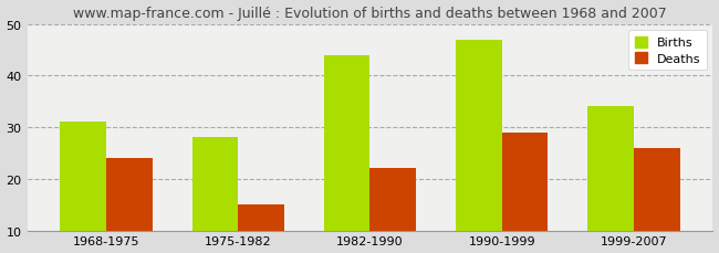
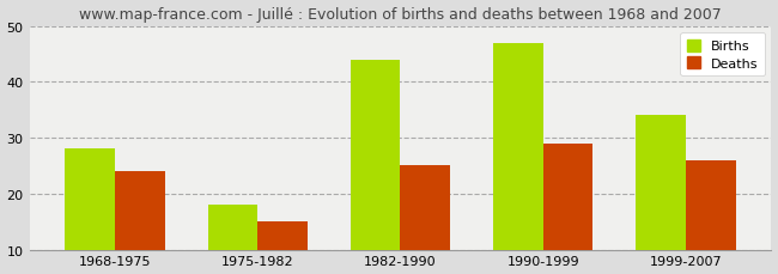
Births/1968-1975: 31 -> 28
Births/1975-1982: 28 -> 18
Deaths/1982-1990: 22 -> 25
